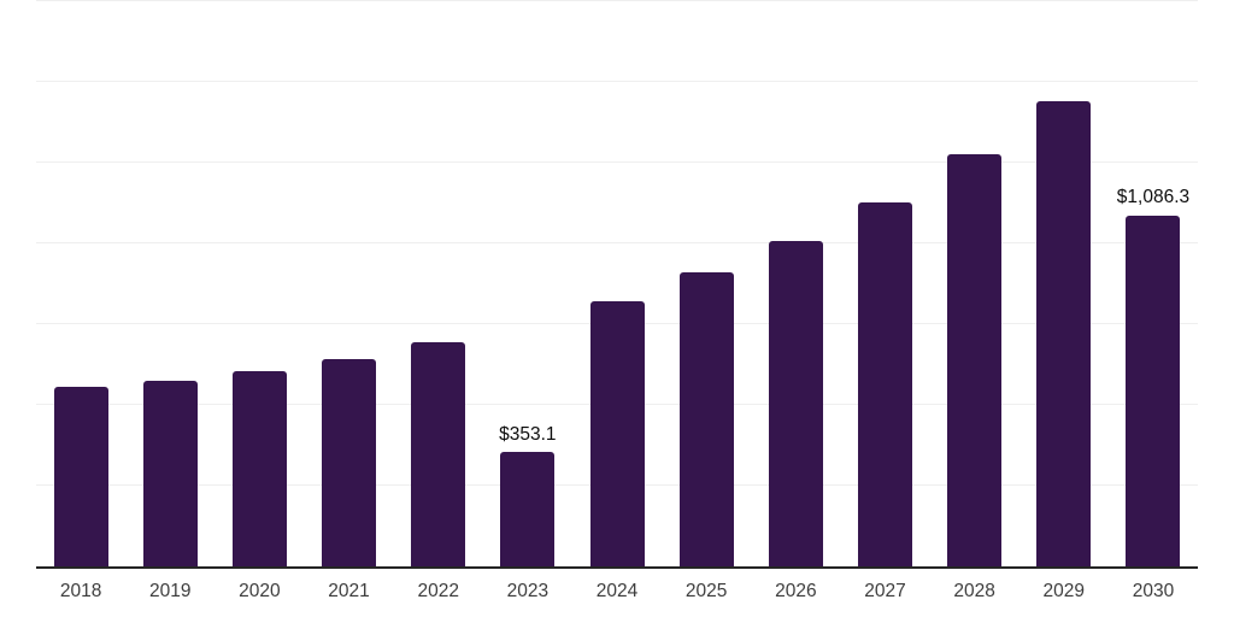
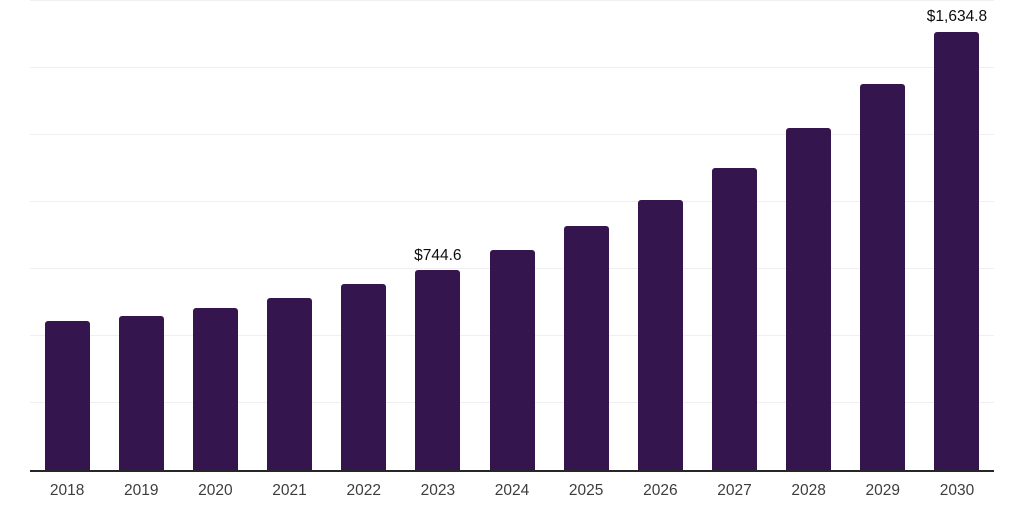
2023: $353.1 -> $744.6
2030: $1,086.3 -> $1,634.8
